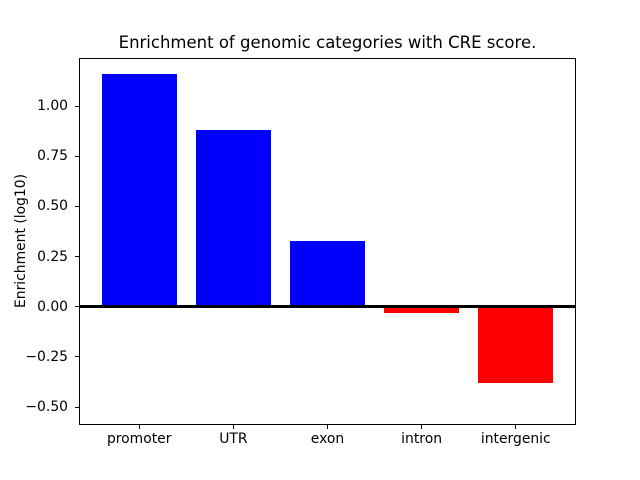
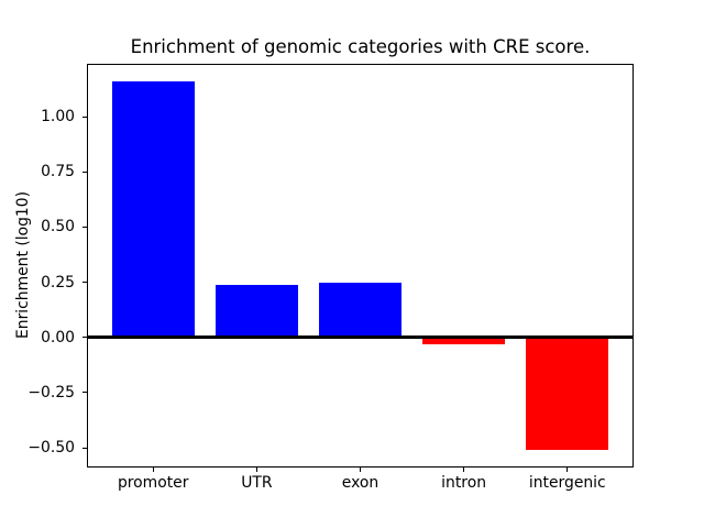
UTR: 0.88 -> 0.24
exon: 0.33 -> 0.25
intergenic: -0.38 -> -0.51
